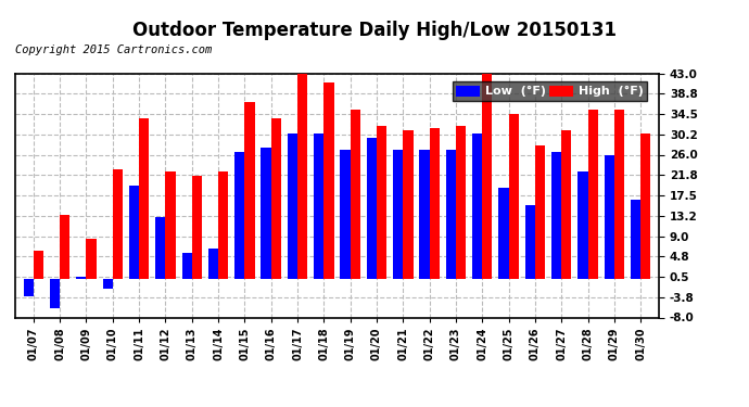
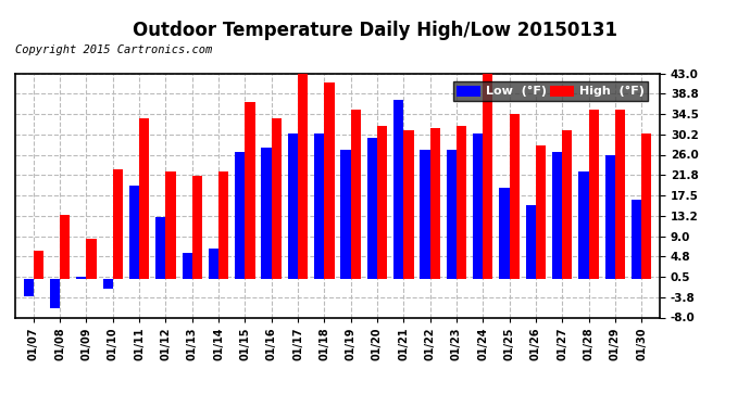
Low (°F)/01/21: 27.0 -> 37.5
